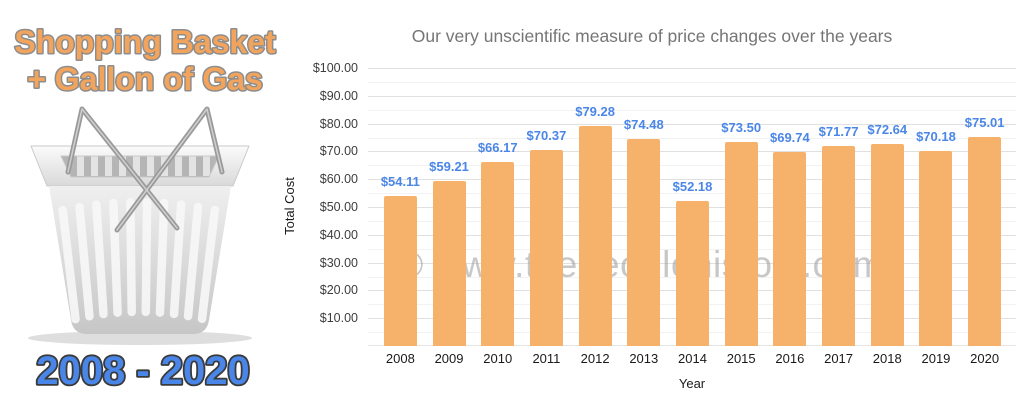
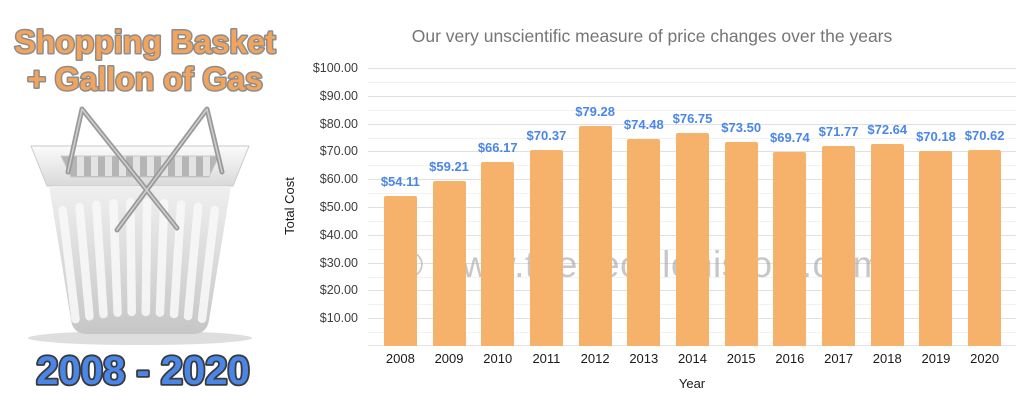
2014: $52.18 -> $76.75
2020: $75.01 -> $70.62
